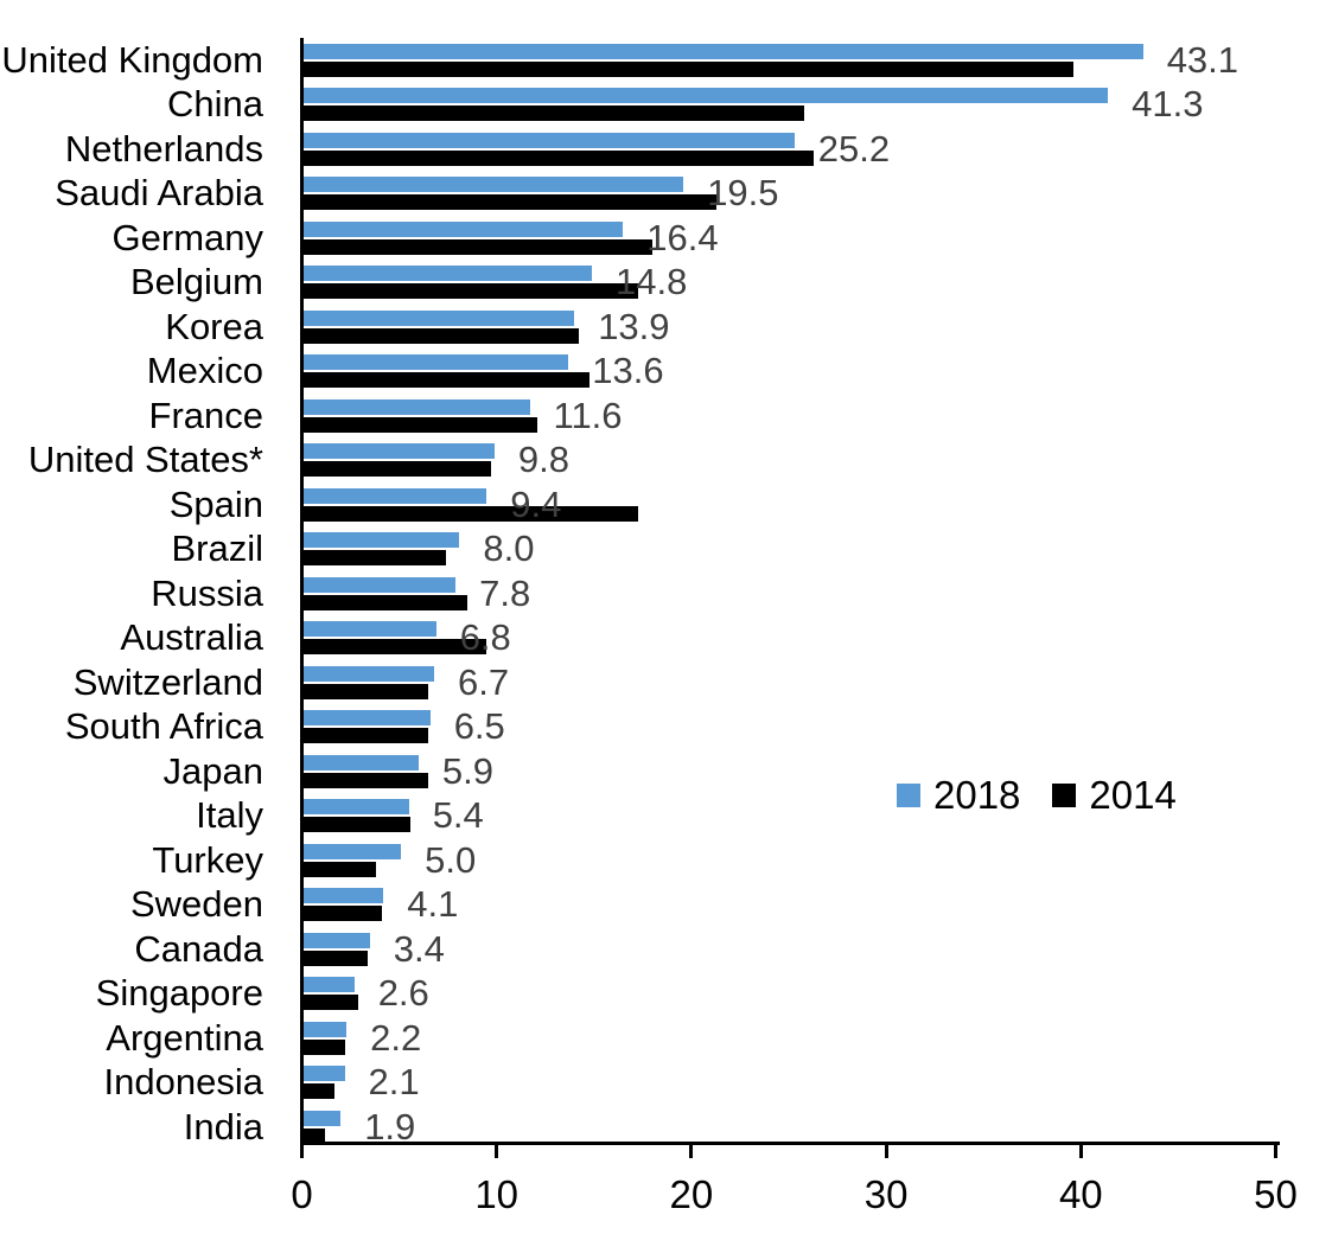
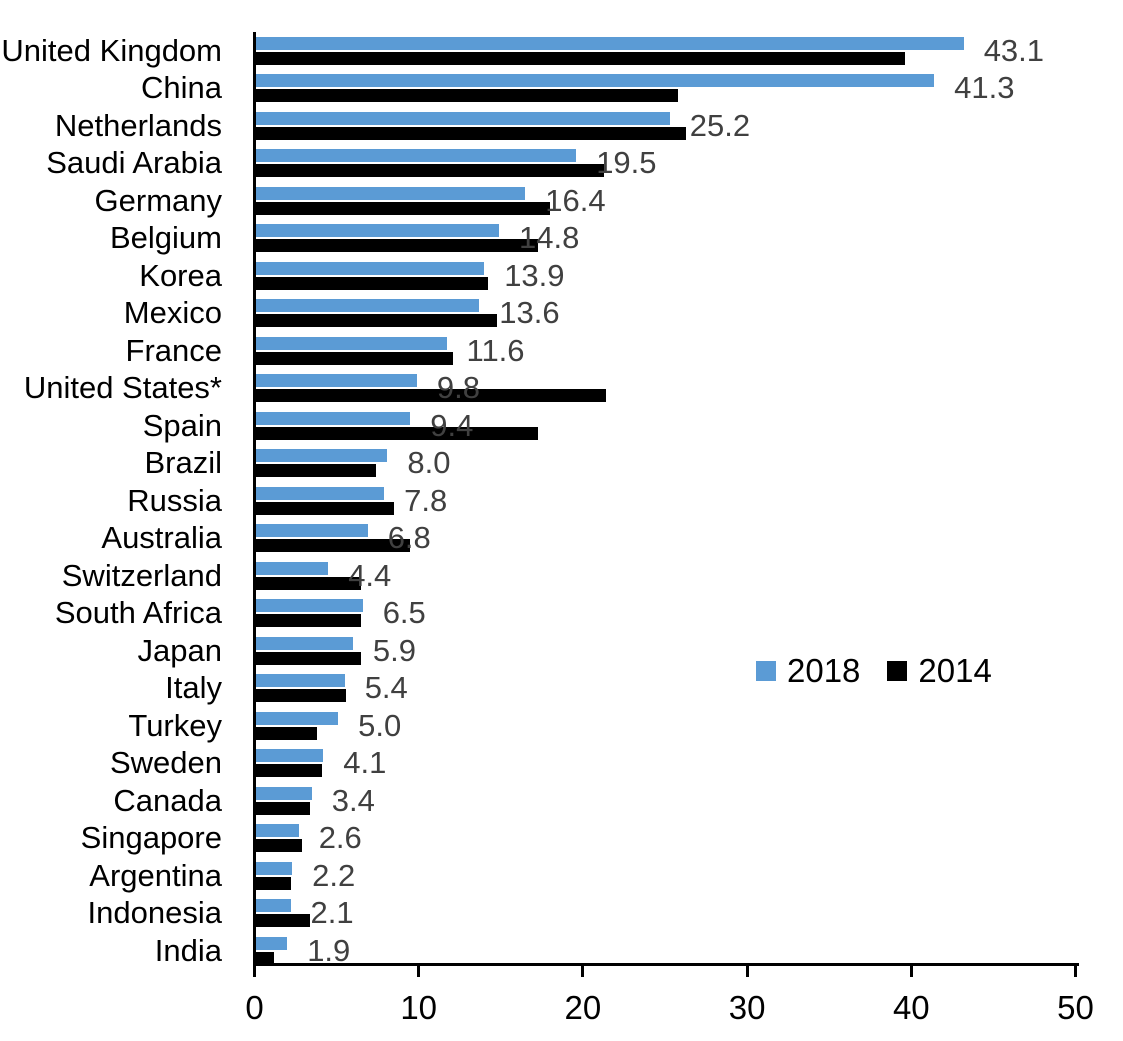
2014/United States*: 9.6 -> 21.3
2018/Switzerland: 6.7 -> 4.4
2014/Indonesia: 1.6 -> 3.3
